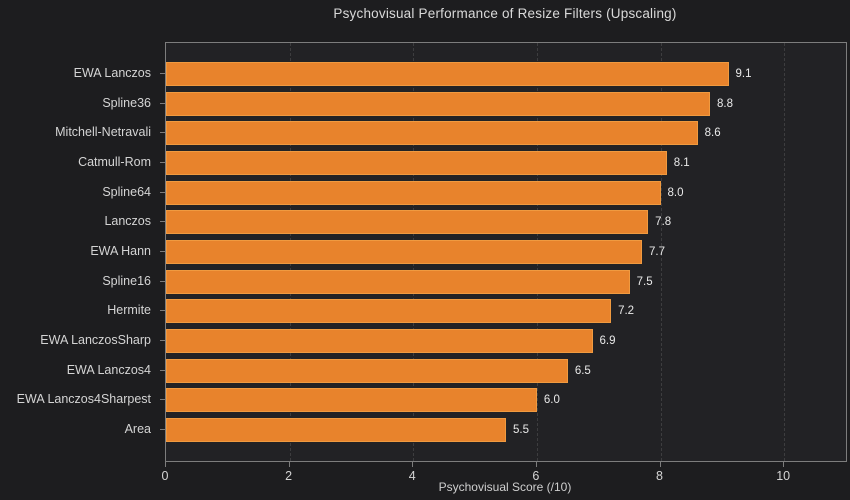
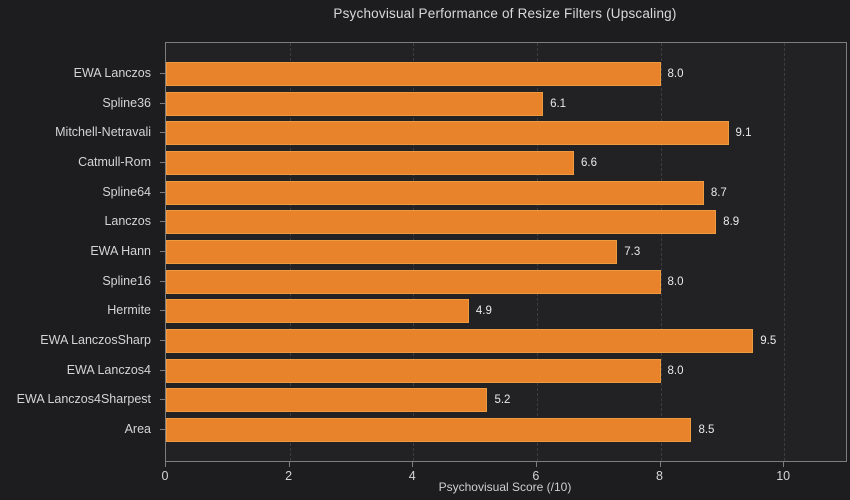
EWA Lanczos: 9.1 -> 8.0
Spline36: 8.8 -> 6.1
Mitchell-Netravali: 8.6 -> 9.1
Catmull-Rom: 8.1 -> 6.6
Spline64: 8.0 -> 8.7
Lanczos: 7.8 -> 8.9
EWA Hann: 7.7 -> 7.3
Spline16: 7.5 -> 8.0
Hermite: 7.2 -> 4.9
EWA LanczosSharp: 6.9 -> 9.5
EWA Lanczos4: 6.5 -> 8.0
EWA Lanczos4Sharpest: 6.0 -> 5.2
Area: 5.5 -> 8.5
